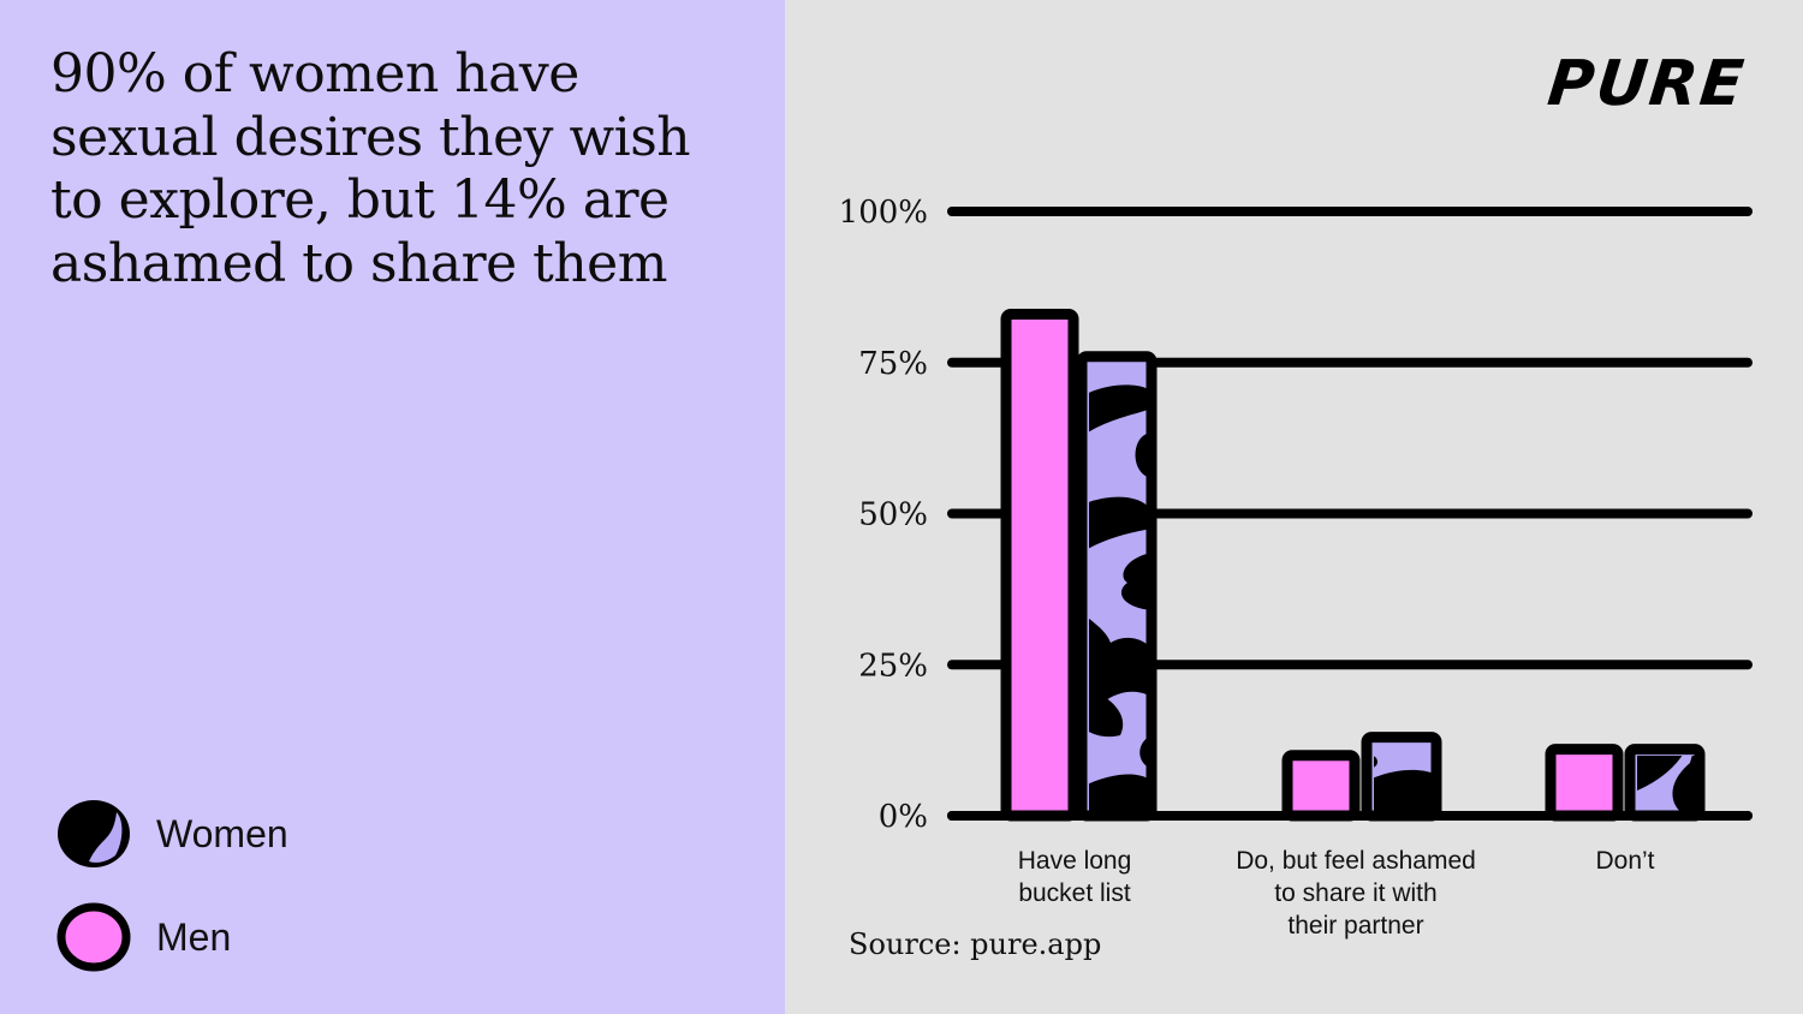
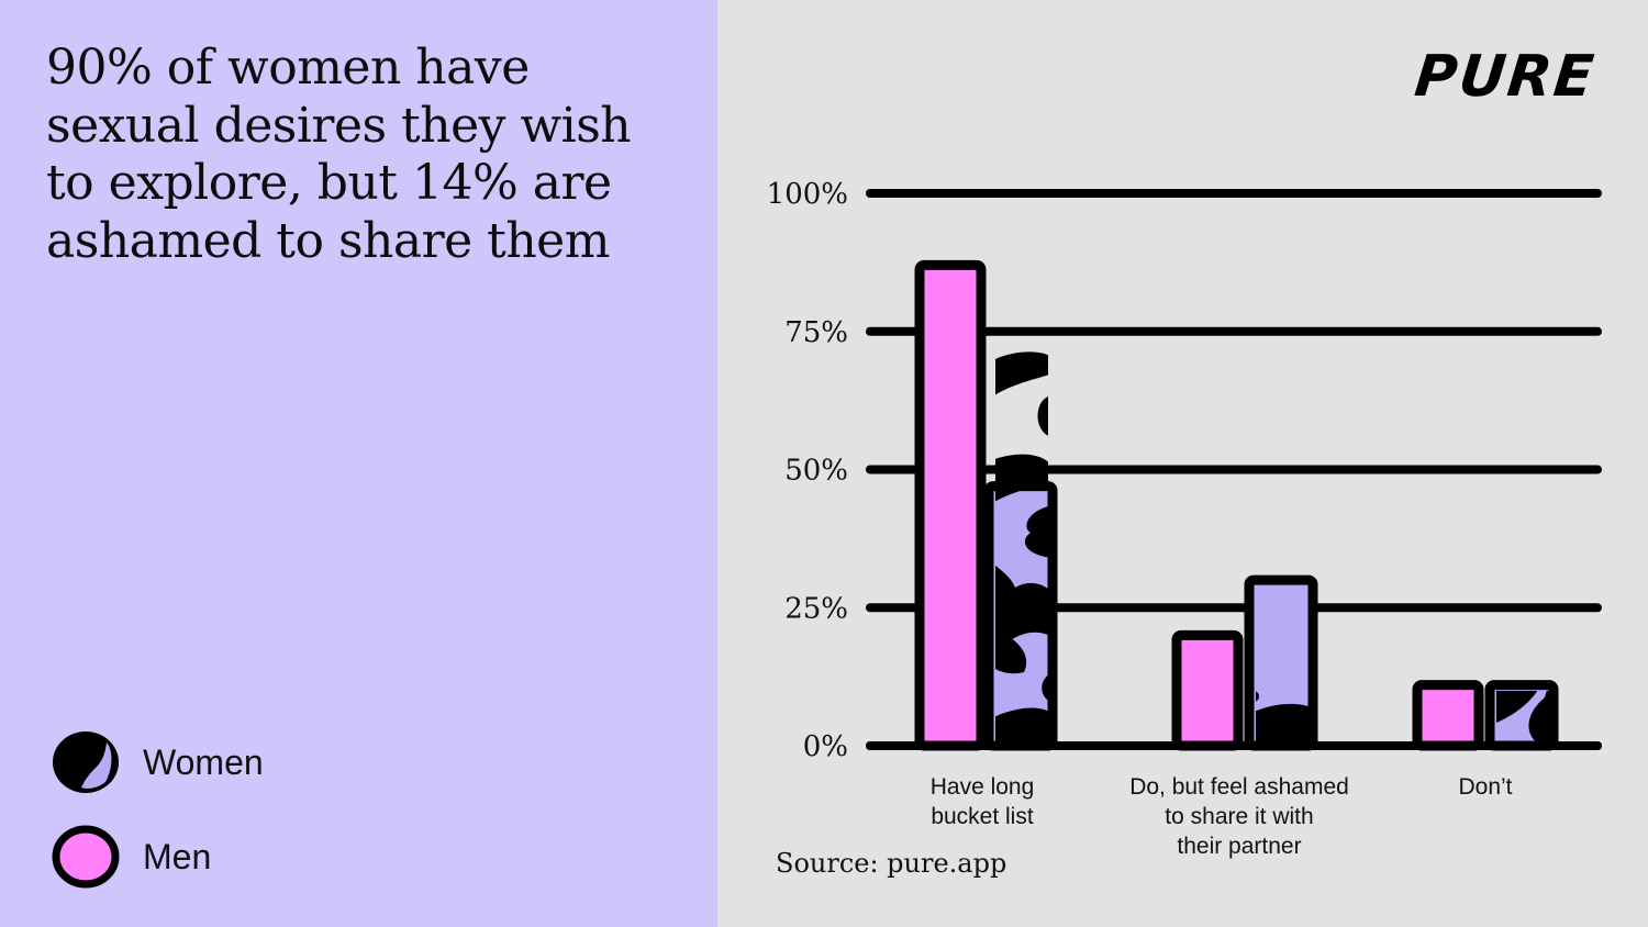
Men/Have long bucket list: 83% -> 87%
Women/Have long bucket list: 76% -> 47%
Men/Do, but feel ashamed to share it with their partner: 10% -> 20%
Women/Do, but feel ashamed to share it with their partner: 13% -> 30%
